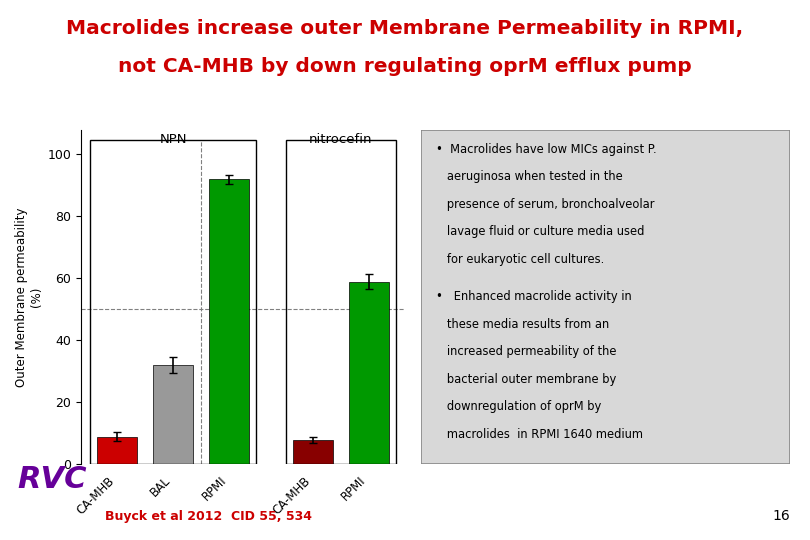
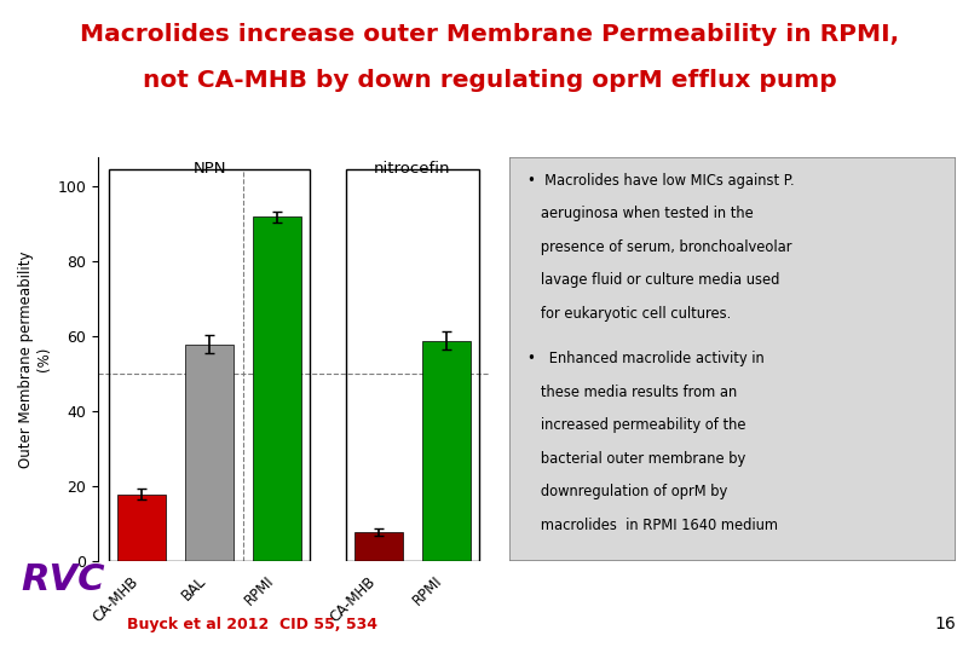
CA-MHB: 9 -> 18
BAL: 32 -> 58
